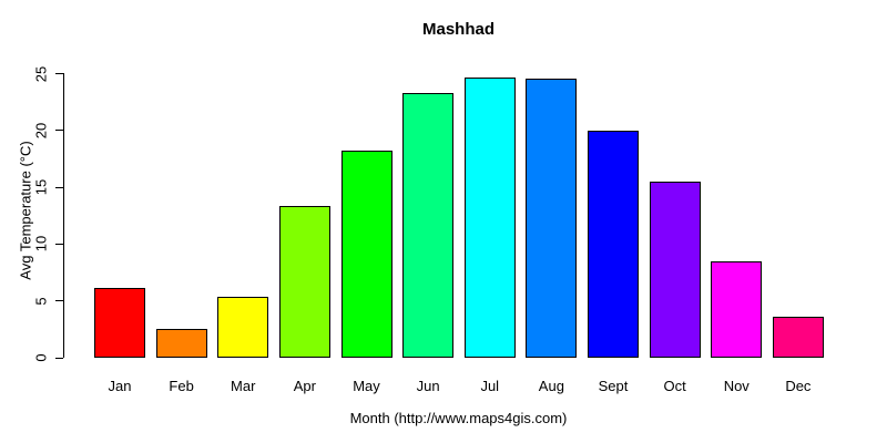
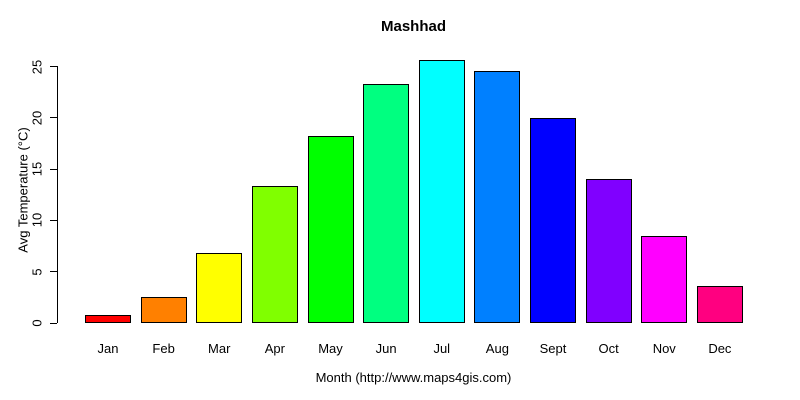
Jan: 6.1 -> 0.8
Mar: 5.4 -> 6.8
Jul: 24.7 -> 25.6
Oct: 15.5 -> 14.0
